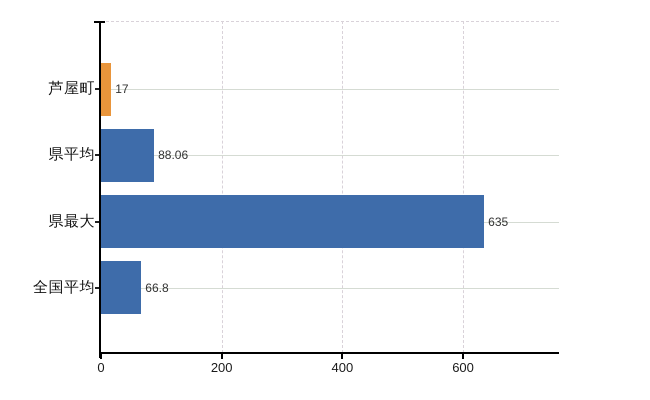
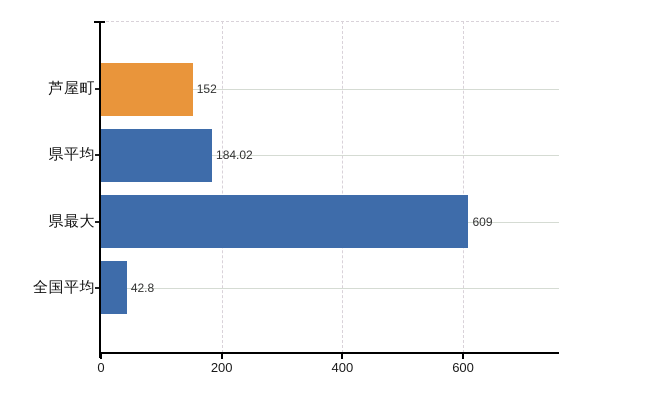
芦屋町: 17 -> 152
県平均: 88.06 -> 184.02
県最大: 635 -> 609
全国平均: 66.8 -> 42.8
